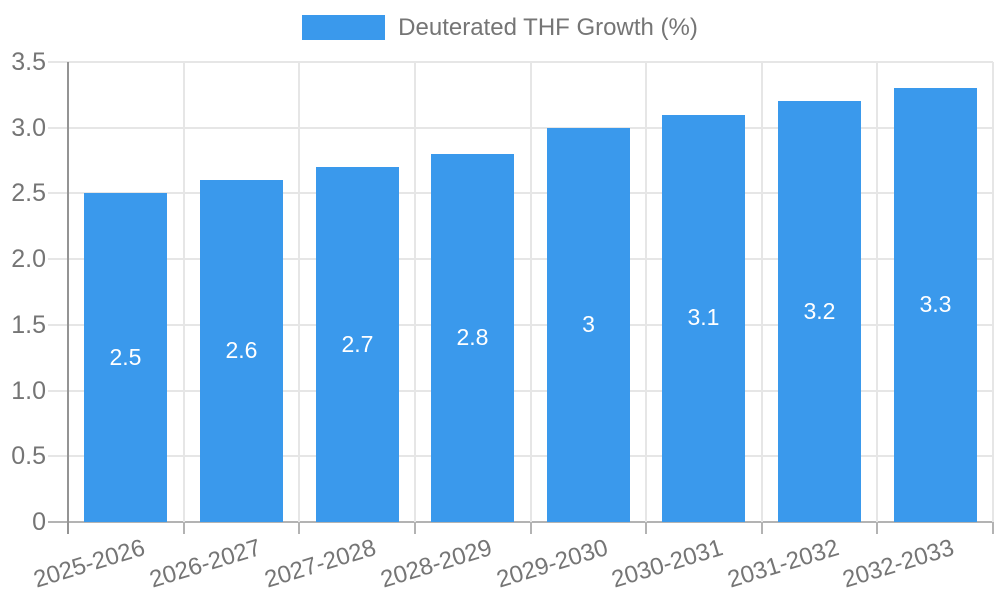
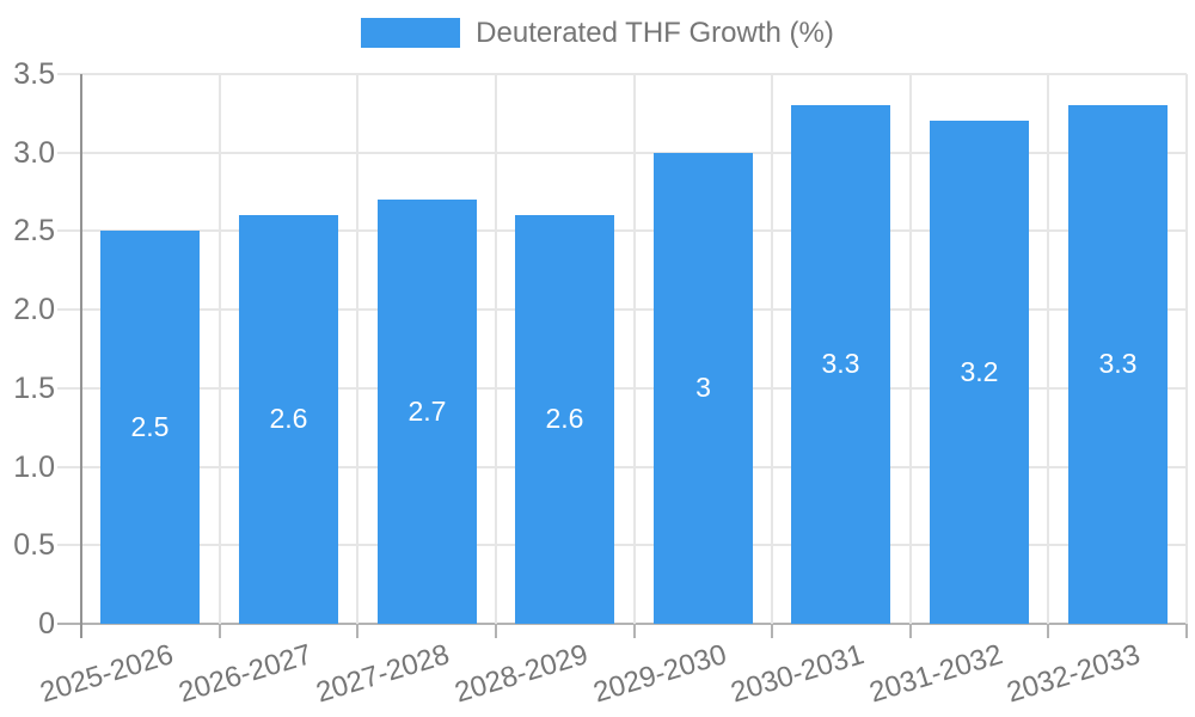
2028-2029: 2.8 -> 2.6
2030-2031: 3.1 -> 3.3
